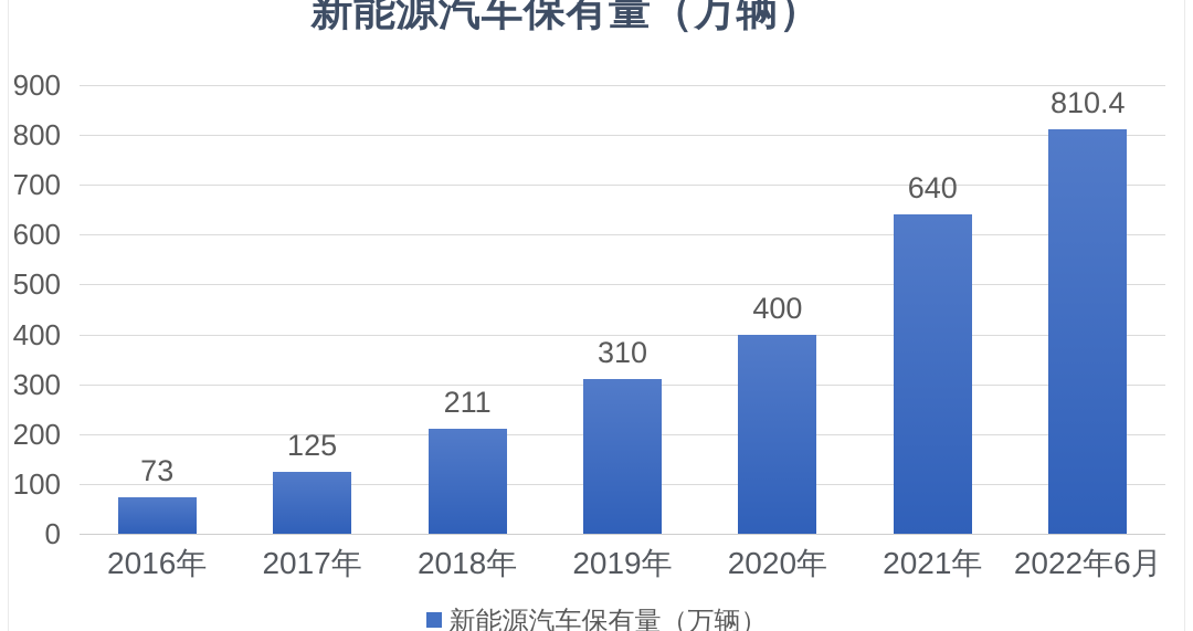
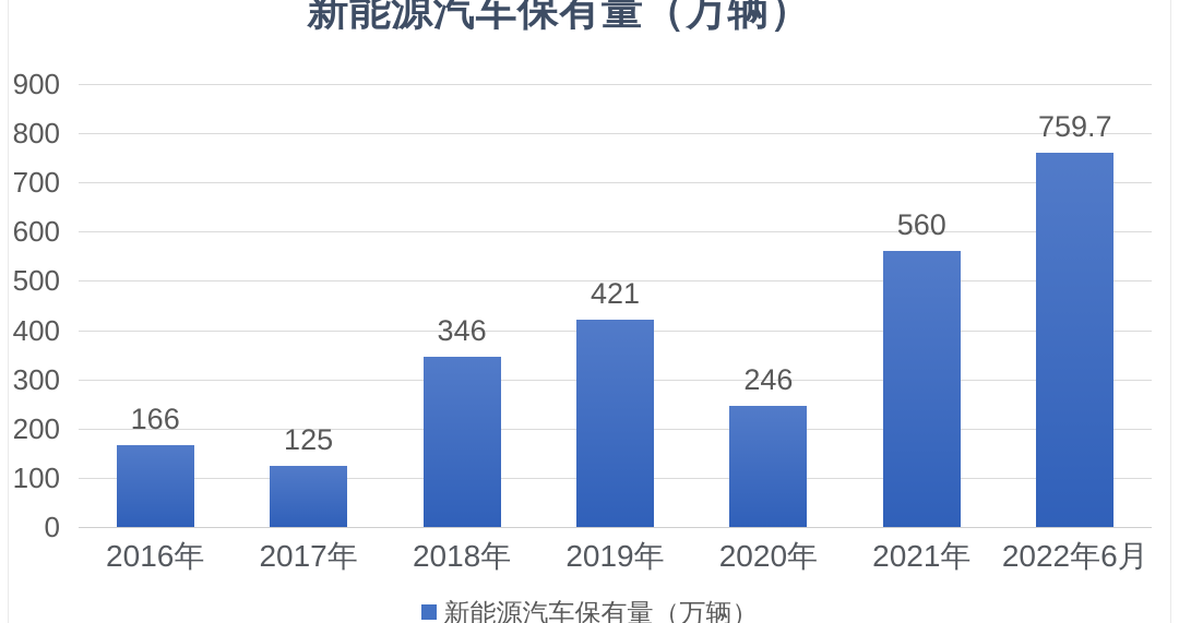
2016年: 73 -> 166
2018年: 211 -> 346
2019年: 310 -> 421
2020年: 400 -> 246
2021年: 640 -> 560
2022年6月: 810.4 -> 759.7
